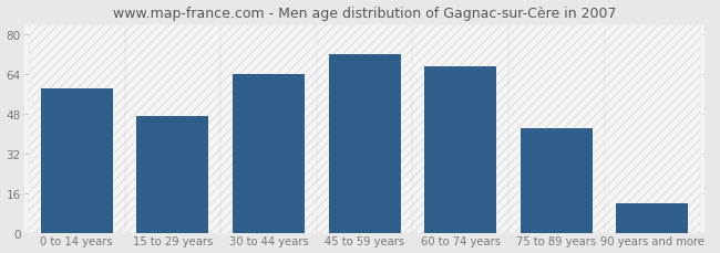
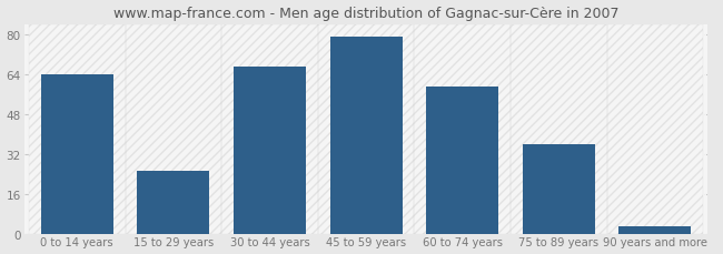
0 to 14 years: 58 -> 64
15 to 29 years: 47 -> 25
30 to 44 years: 64 -> 67
45 to 59 years: 72 -> 79
60 to 74 years: 67 -> 59
75 to 89 years: 42 -> 36
90 years and more: 12 -> 3
